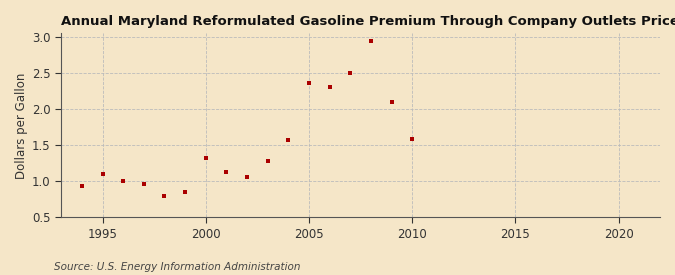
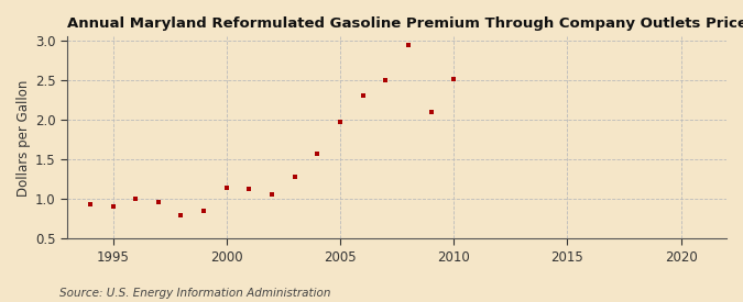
1995: 1.10 -> 0.91
2000: 1.32 -> 1.14
2005: 2.36 -> 1.98
2010: 1.58 -> 2.52
